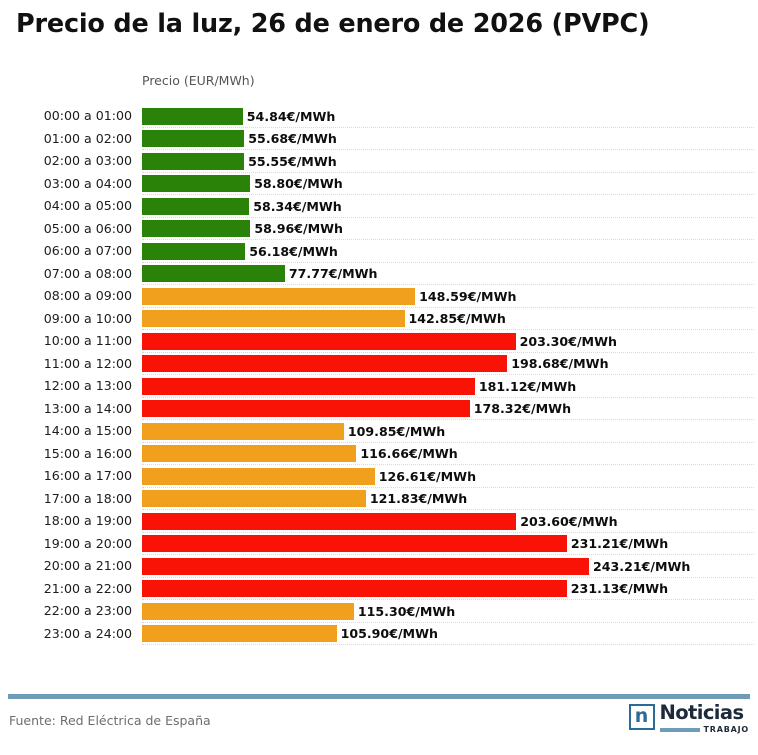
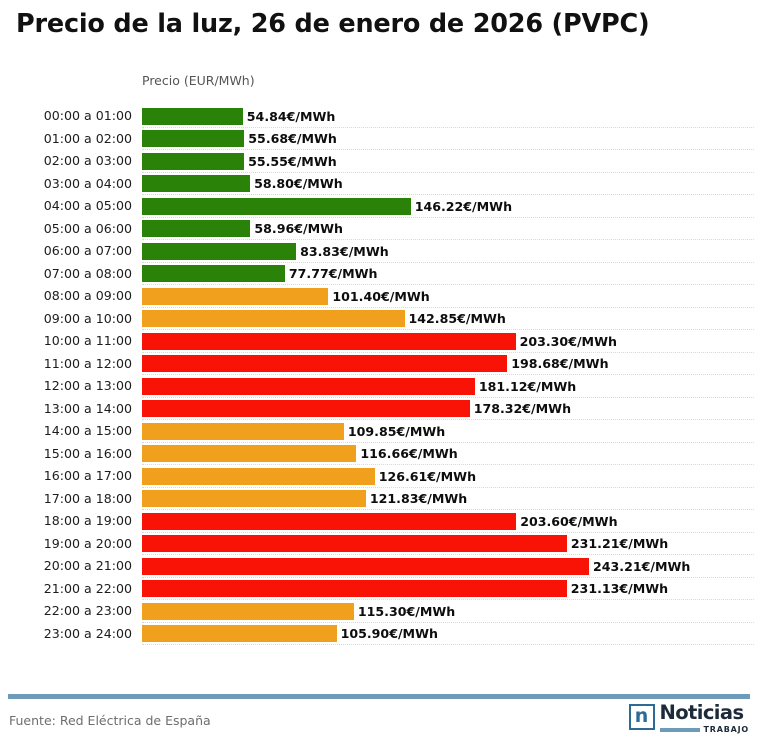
04:00 a 05:00: 58.34 -> 146.22
06:00 a 07:00: 56.18 -> 83.83
08:00 a 09:00: 148.59 -> 101.40
